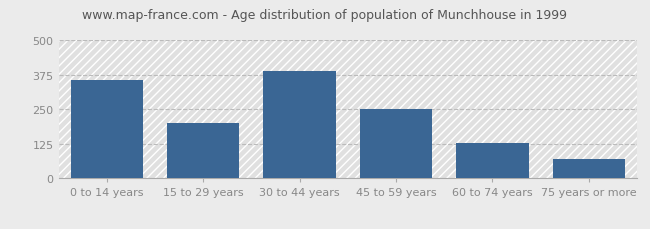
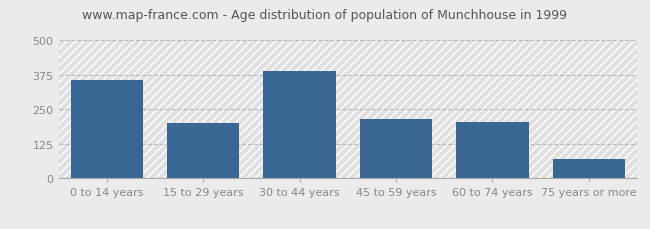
45 to 59 years: 253 -> 215
60 to 74 years: 130 -> 205
